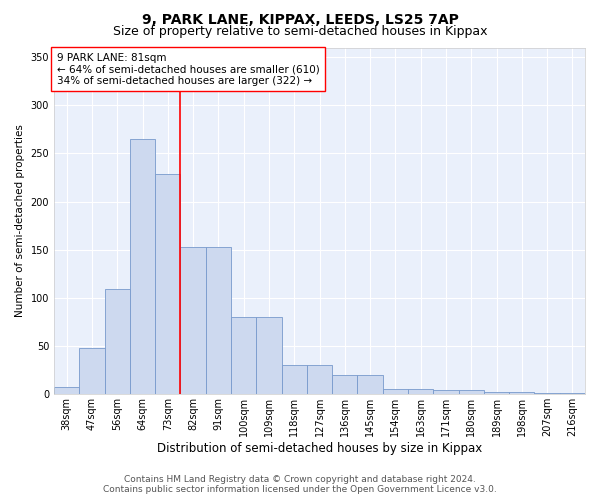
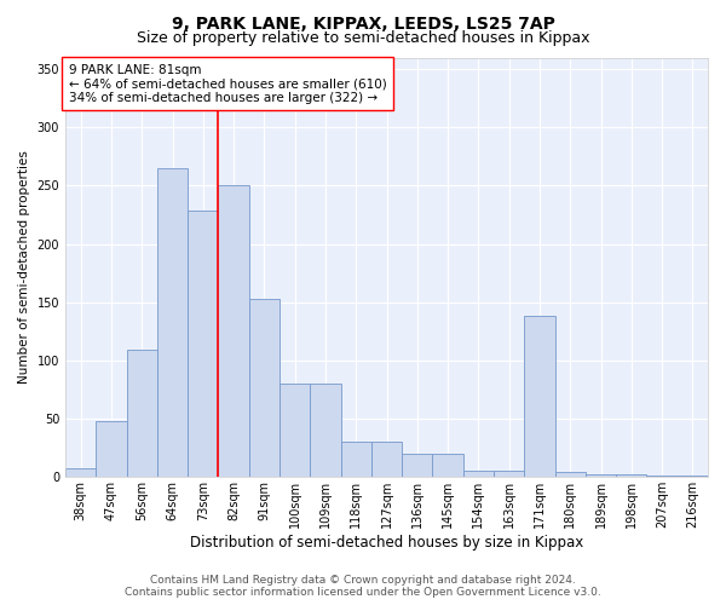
82sqm: 153 -> 250
171sqm: 4 -> 138
